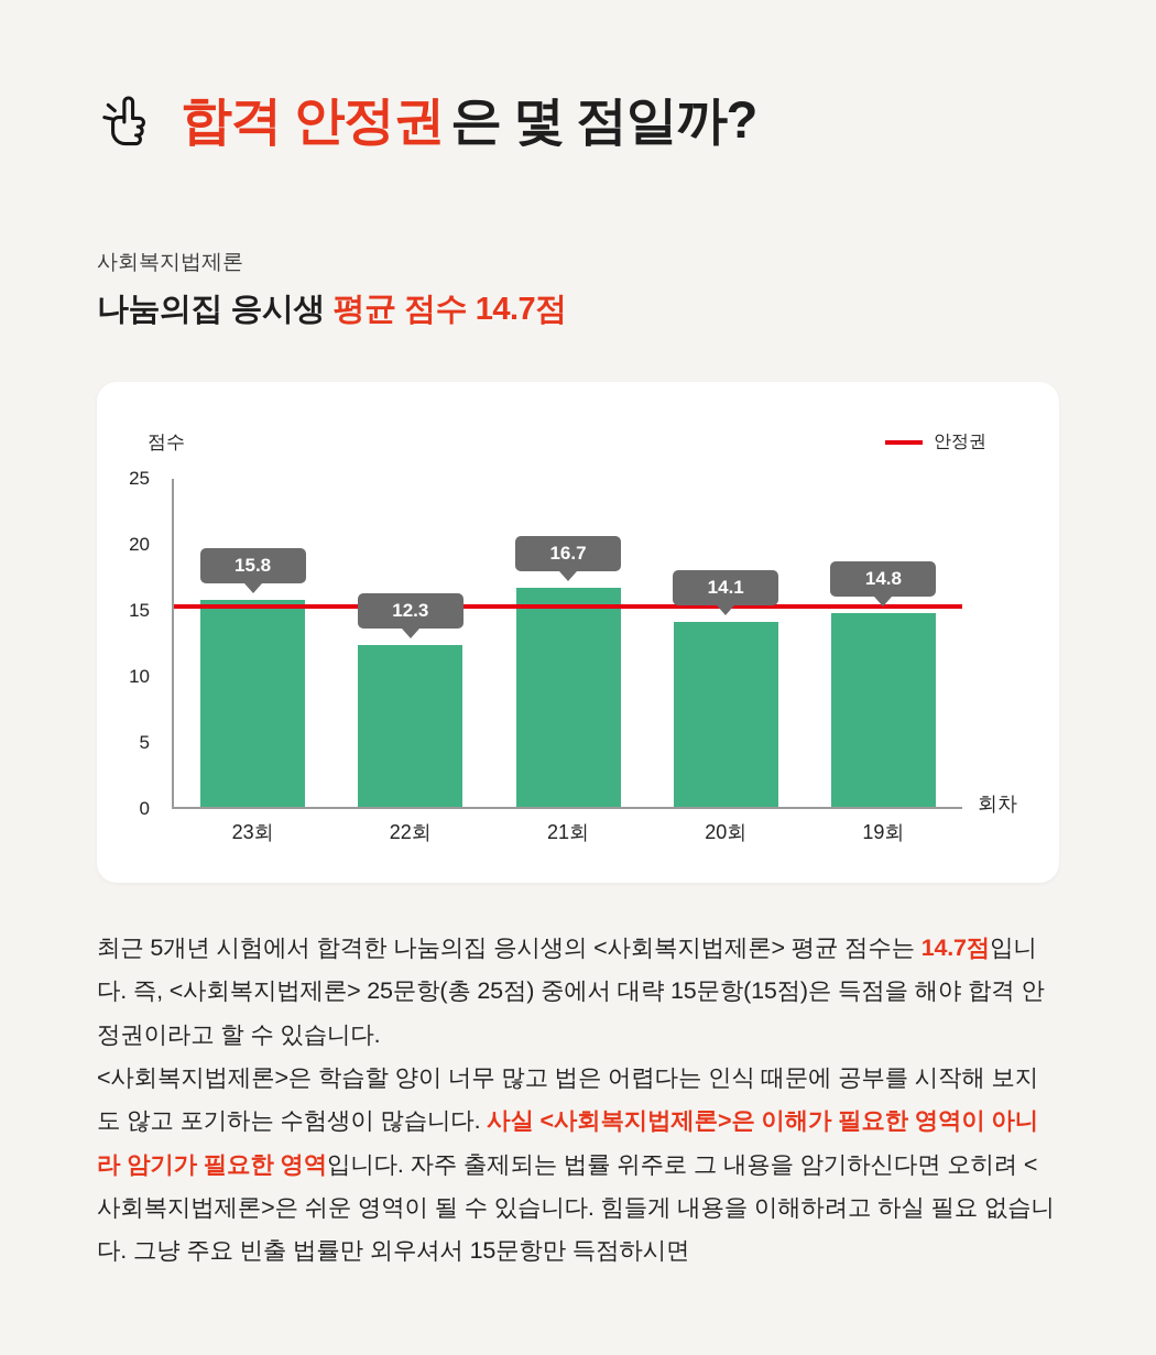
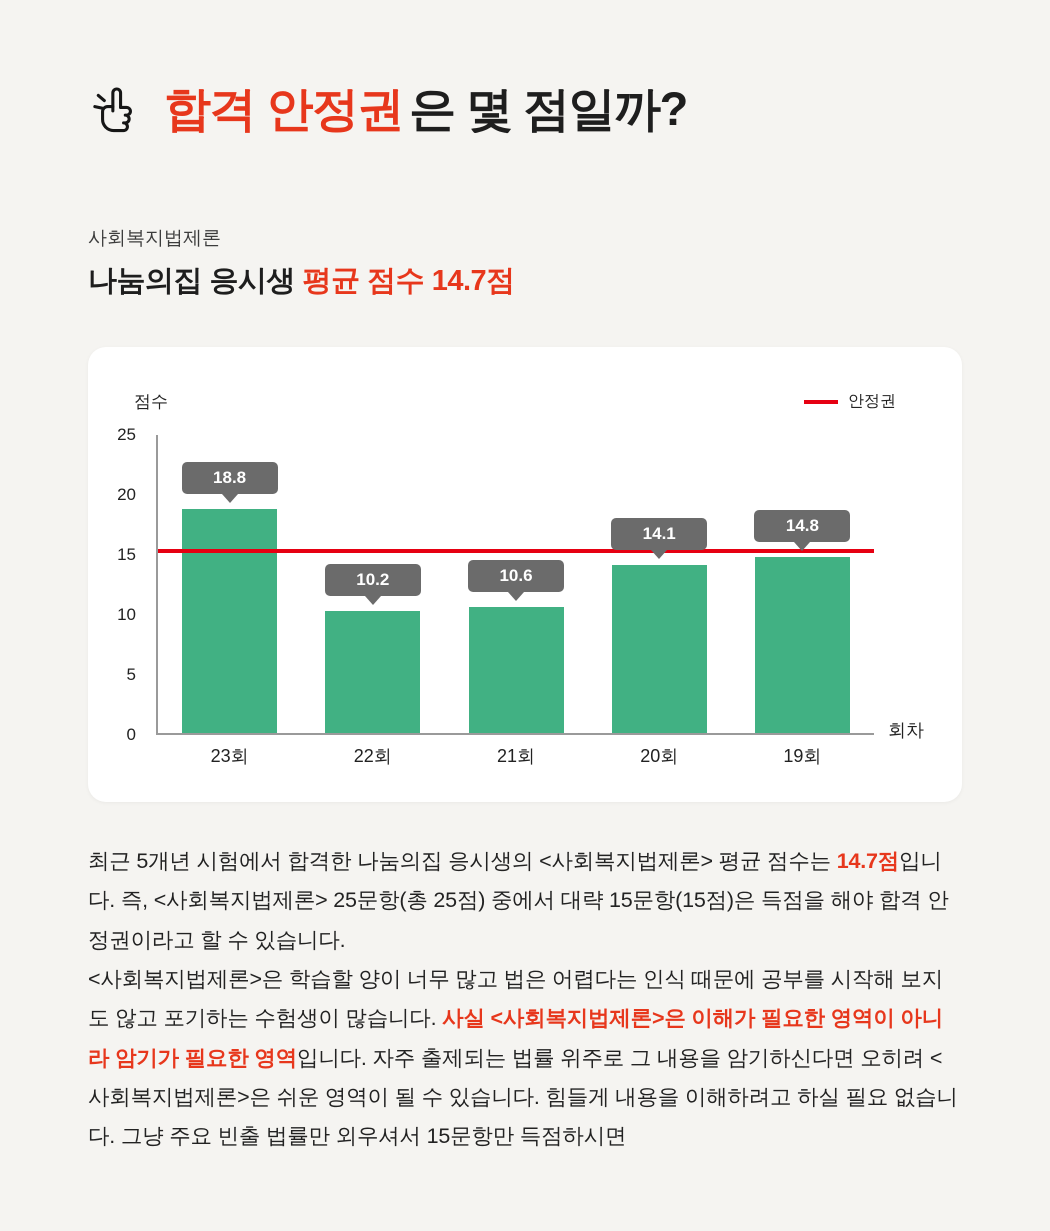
23회: 15.8 -> 18.8
22회: 12.3 -> 10.2
21회: 16.7 -> 10.6
